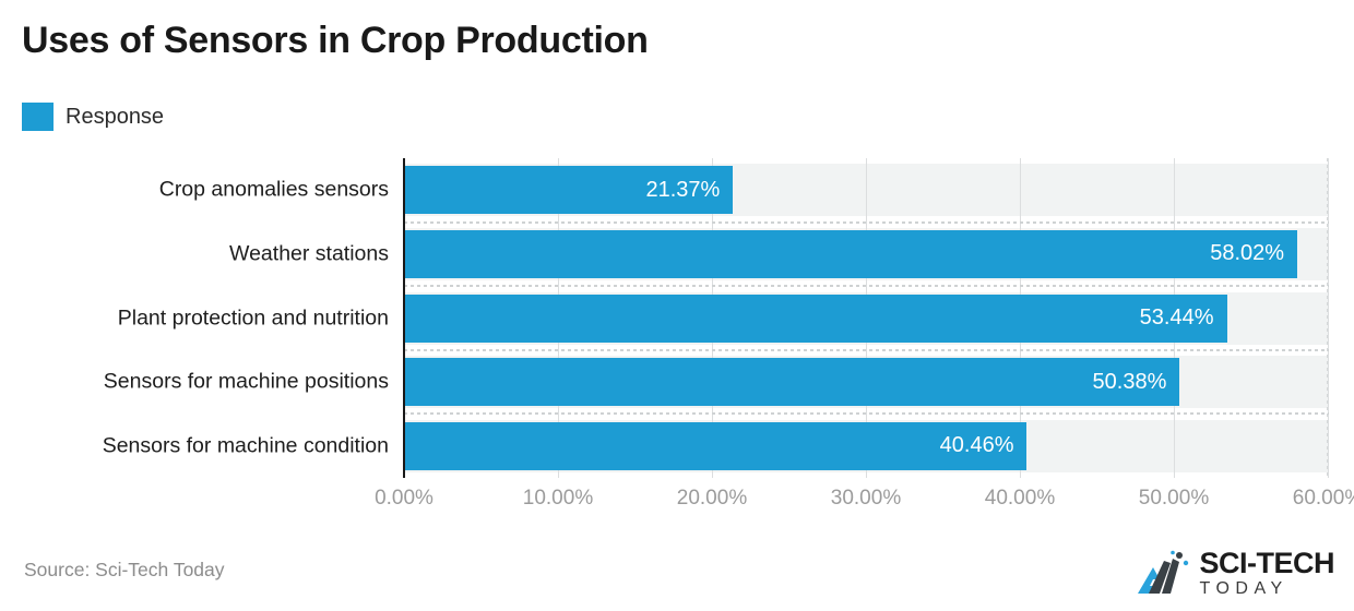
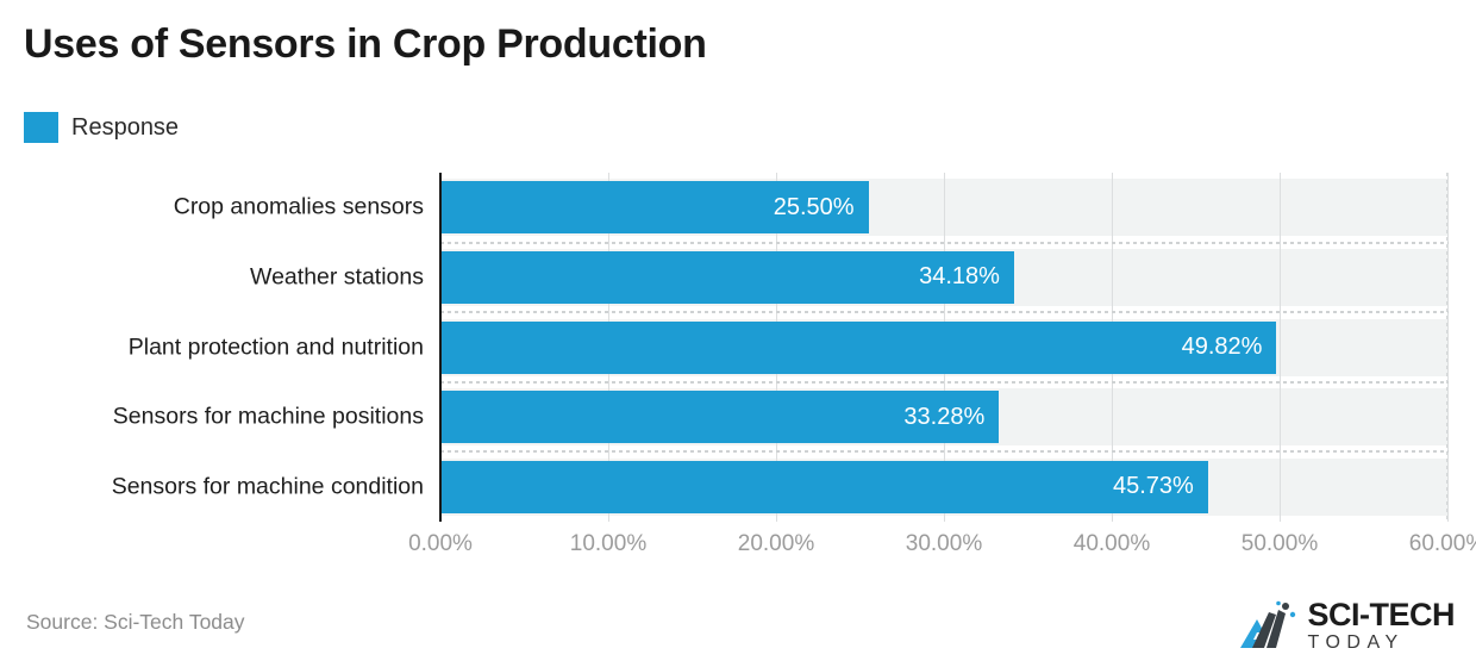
Crop anomalies sensors: 21.37% -> 25.50%
Weather stations: 58.02% -> 34.18%
Plant protection and nutrition: 53.44% -> 49.82%
Sensors for machine positions: 50.38% -> 33.28%
Sensors for machine condition: 40.46% -> 45.73%
